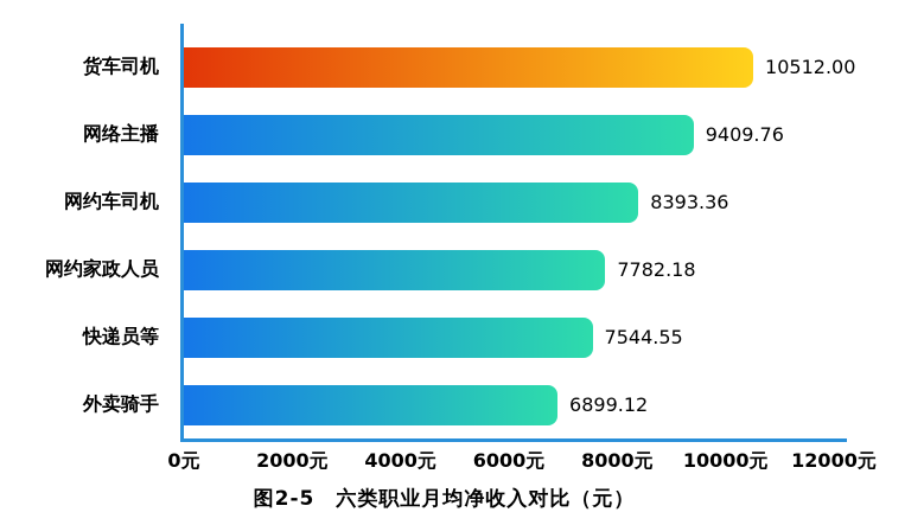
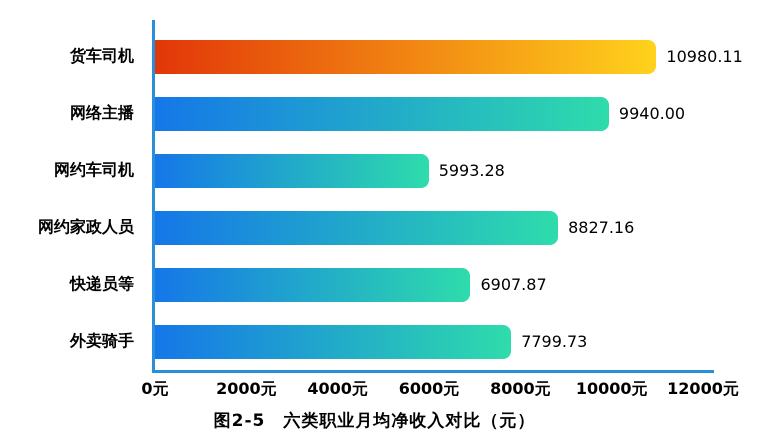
货车司机: 10512.00 -> 10980.11
网络主播: 9409.76 -> 9940.00
网约车司机: 8393.36 -> 5993.28
网约家政人员: 7782.18 -> 8827.16
快递员等: 7544.55 -> 6907.87
外卖骑手: 6899.12 -> 7799.73
